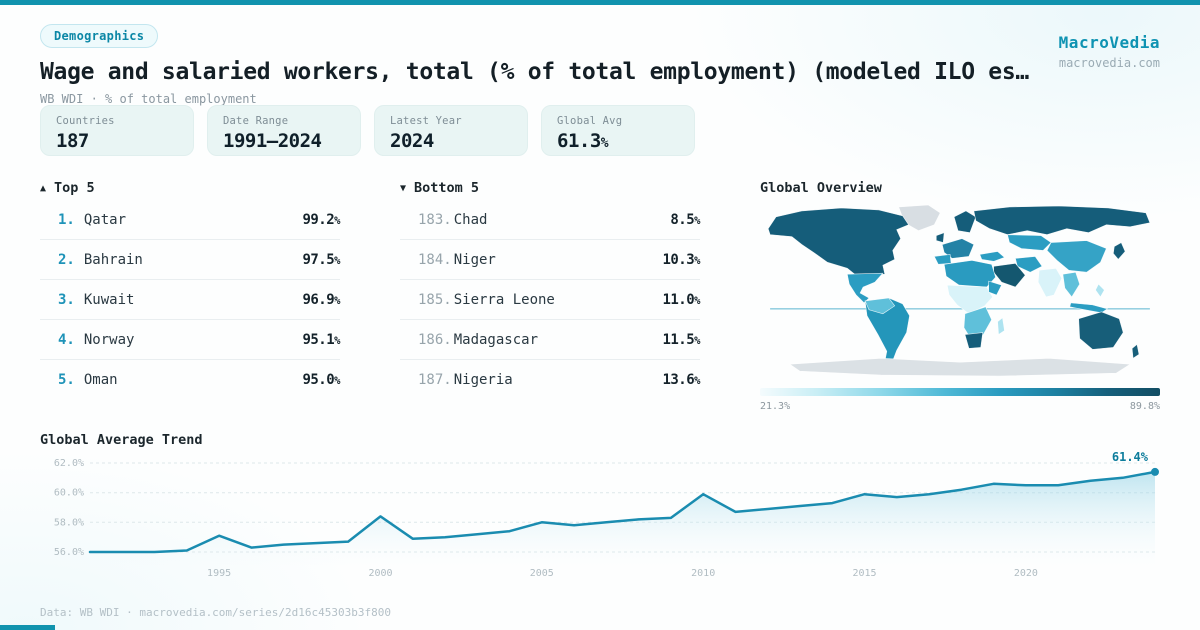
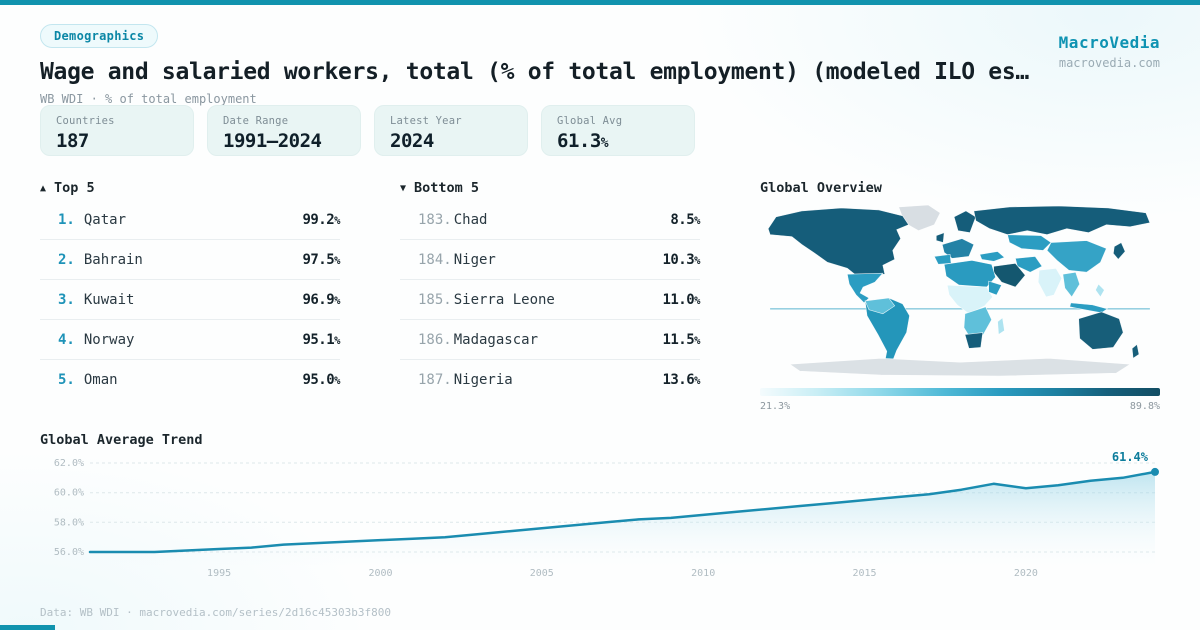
1995: 57.1% -> 56.2%
2000: 58.4% -> 56.8%
2005: 58.0% -> 57.6%
2010: 59.9% -> 58.5%
2015: 59.9% -> 59.5%
2020: 60.5% -> 60.3%
